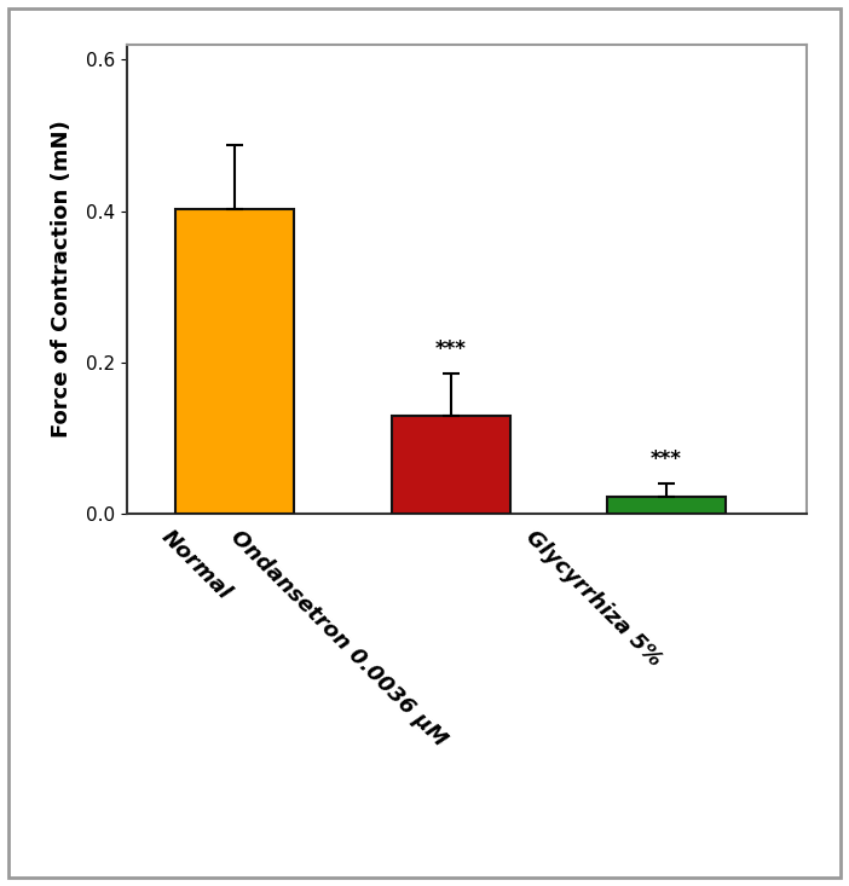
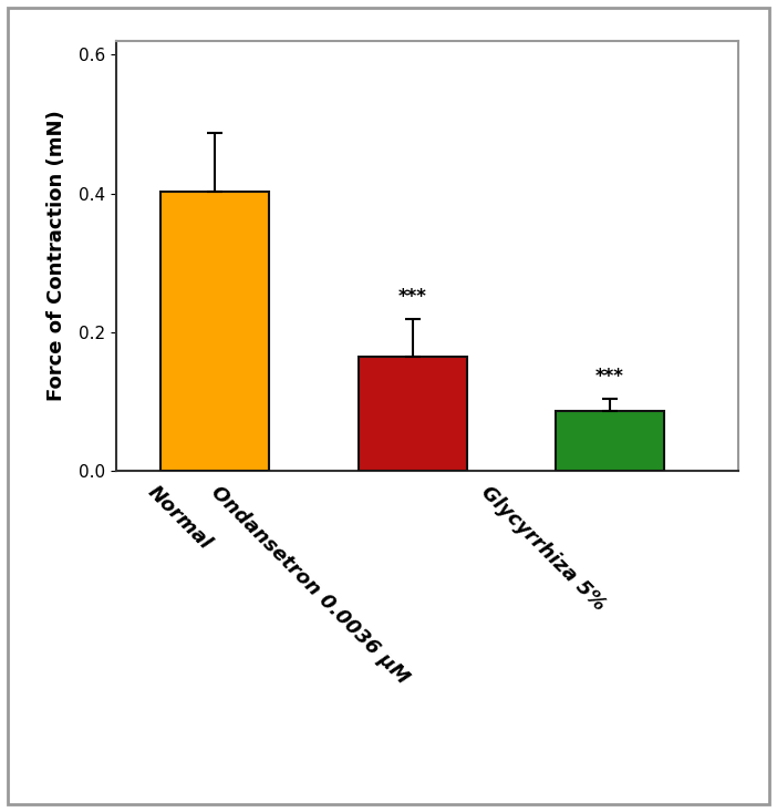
Ondansetron 0.0036 μM: 0.130 -> 0.164
Glycyrrhiza 5%: 0.022 -> 0.086
